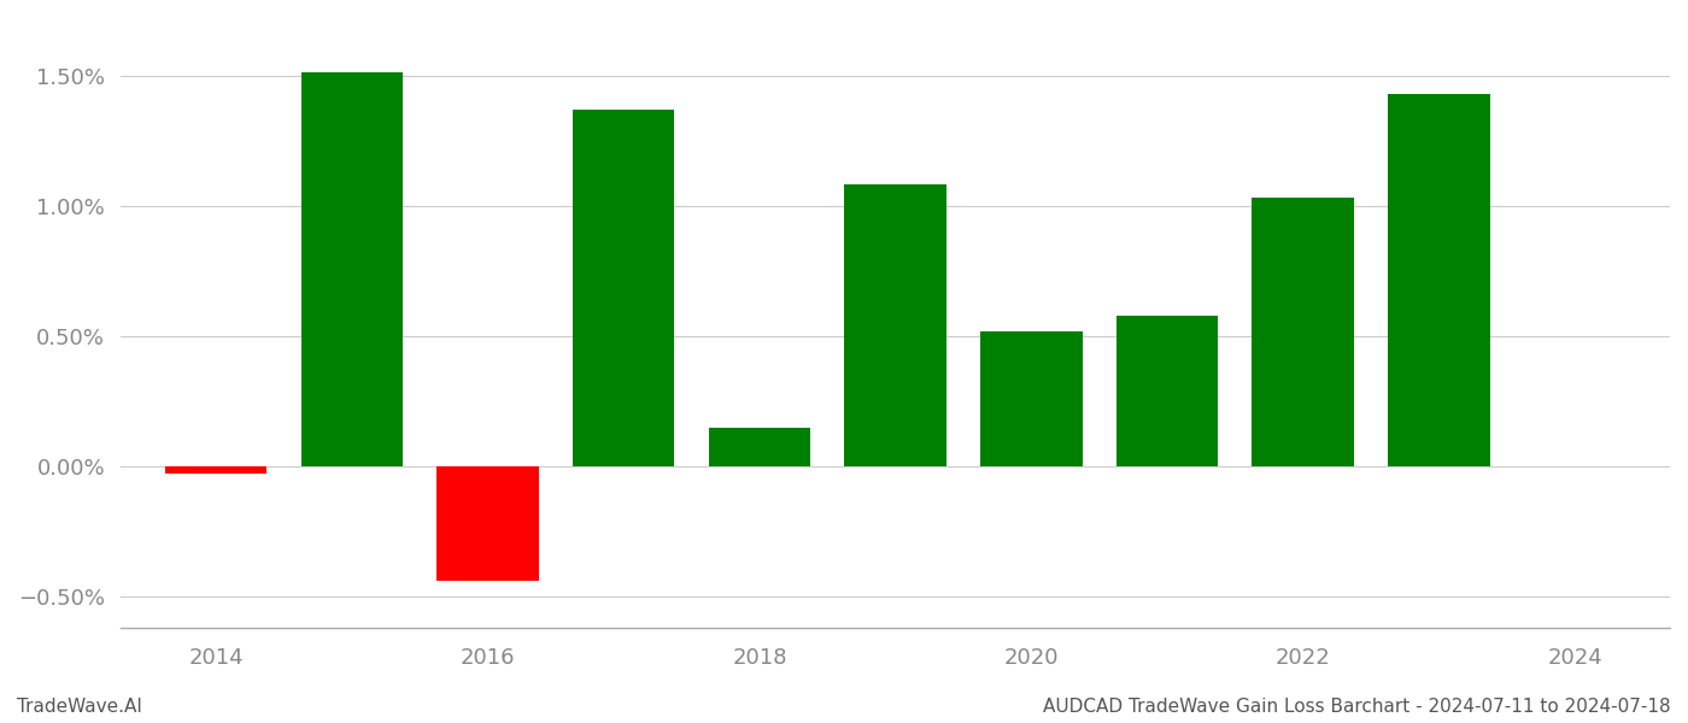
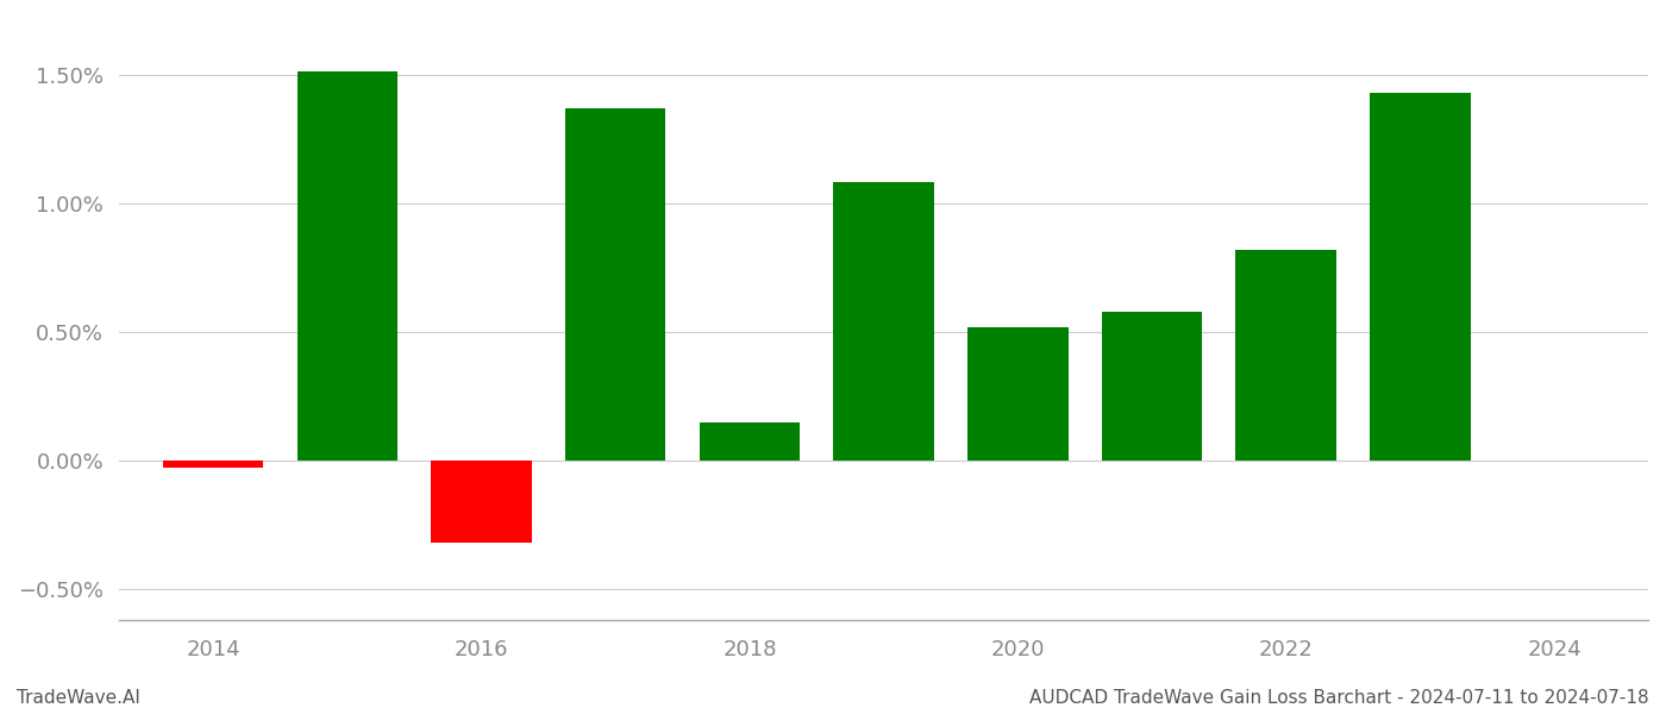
2016: -0.44% -> -0.32%
2022: 1.03% -> 0.82%
